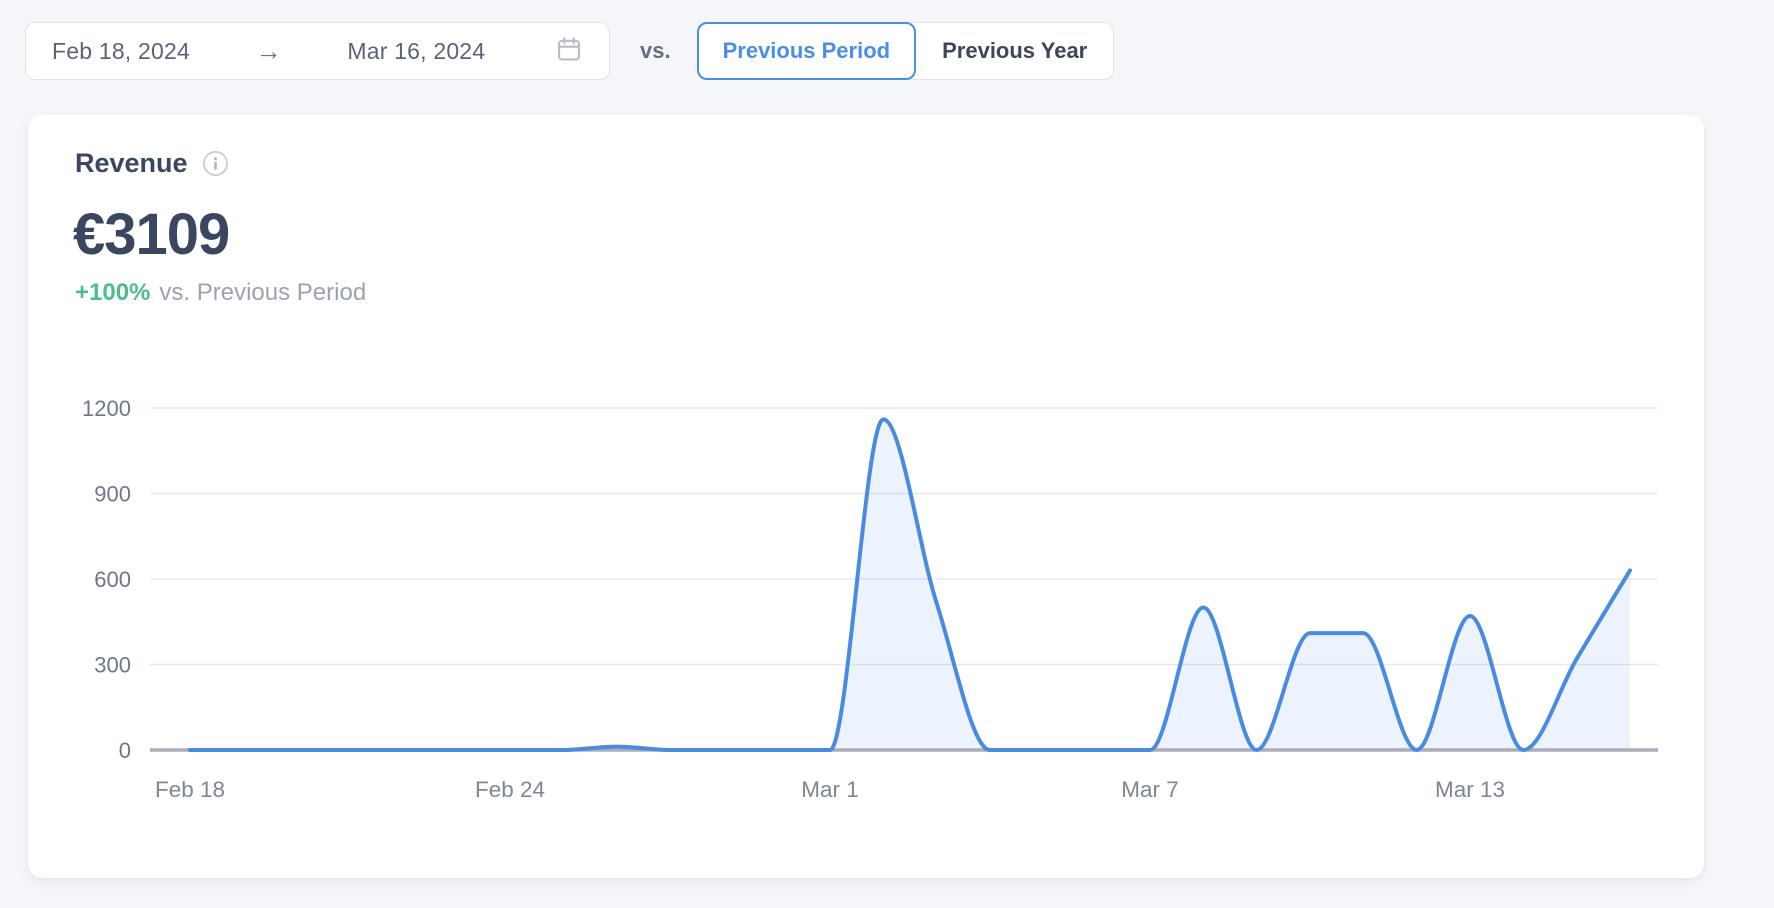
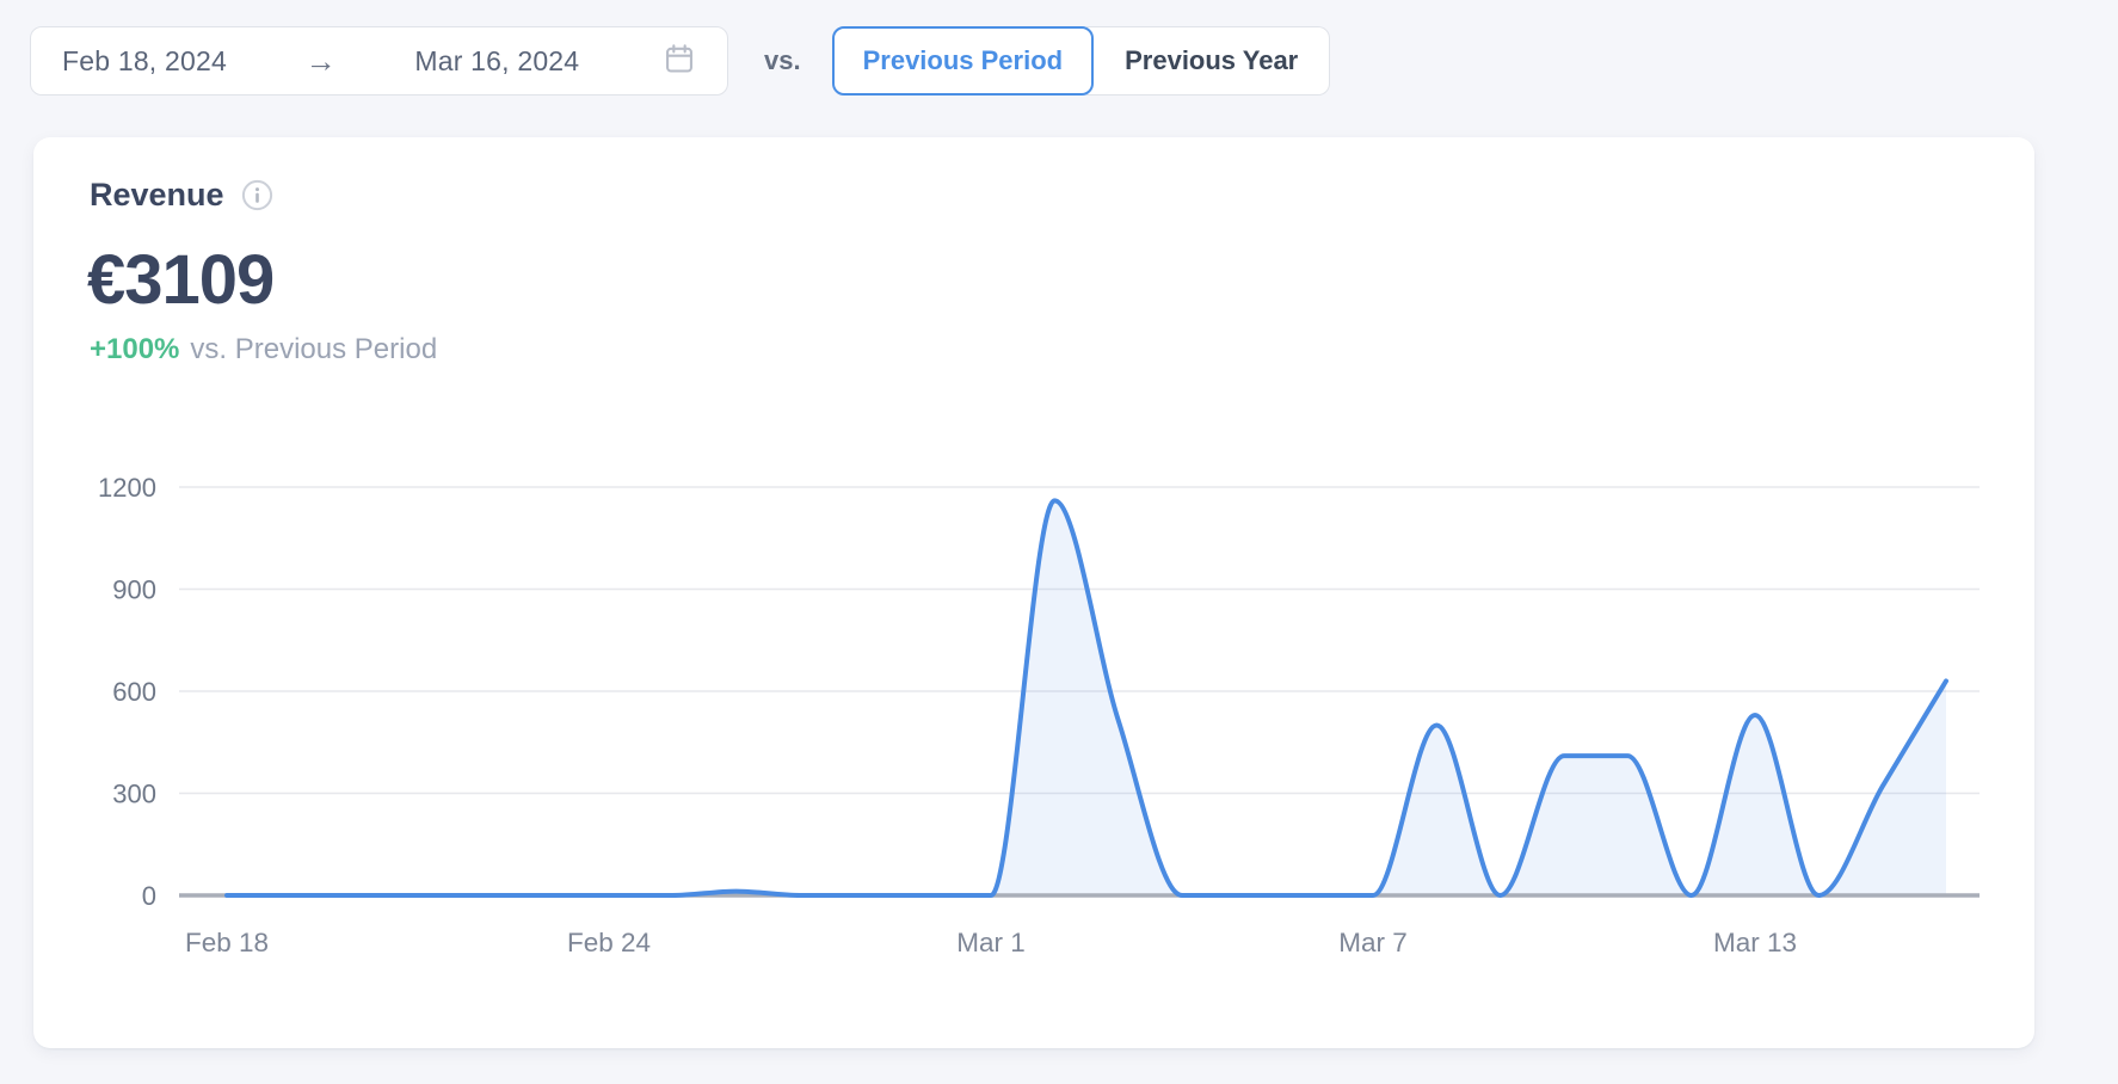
Mar 13: 470 -> 530
